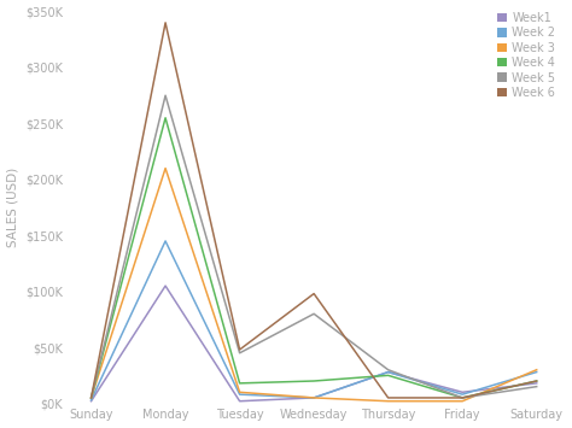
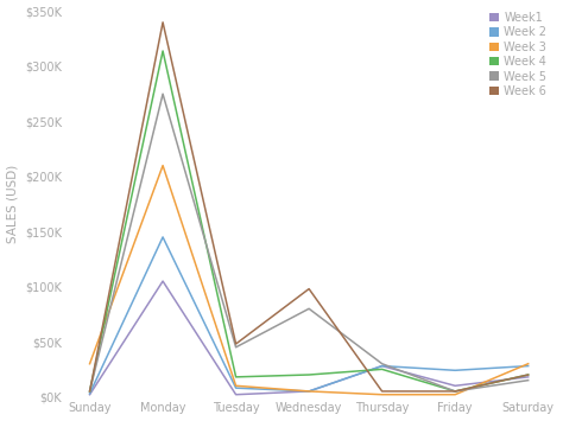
Week 3/Sunday: $5K -> $30K
Week 4/Monday: $255K -> $314K
Week 2/Friday: $8K -> $24K
